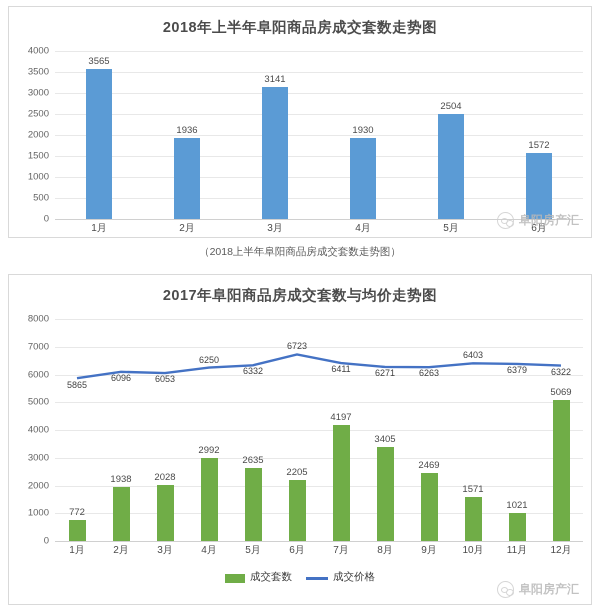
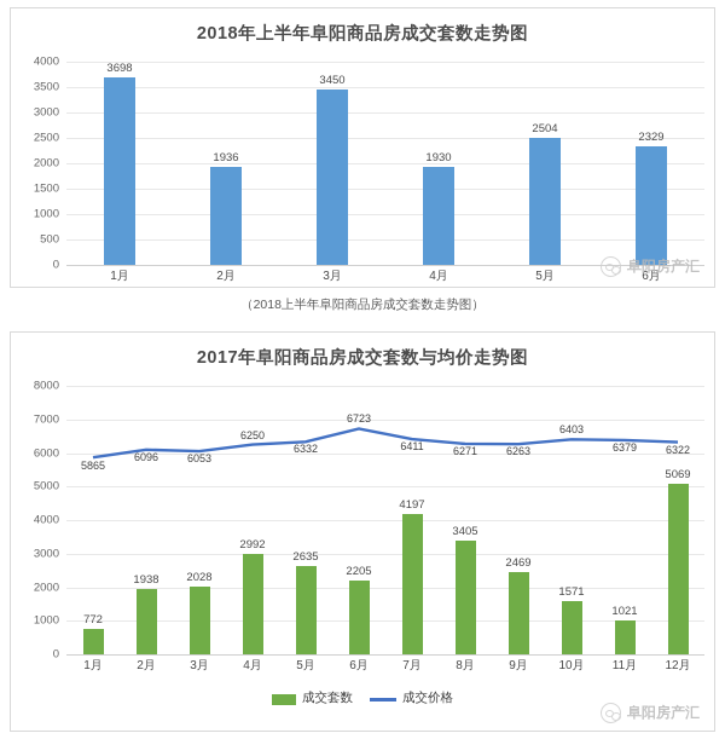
2018年上半年阜阳商品房成交套数走势图/1月: 3565 -> 3698
2018年上半年阜阳商品房成交套数走势图/3月: 3141 -> 3450
2018年上半年阜阳商品房成交套数走势图/6月: 1572 -> 2329
